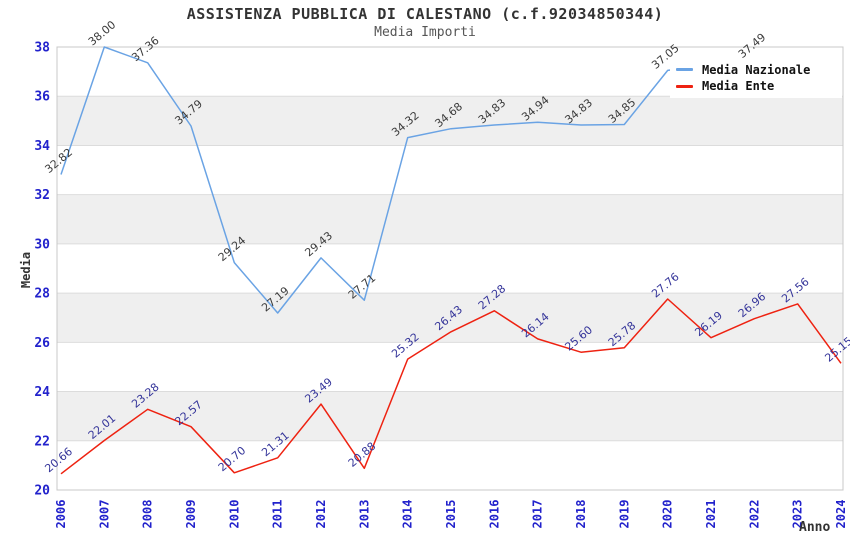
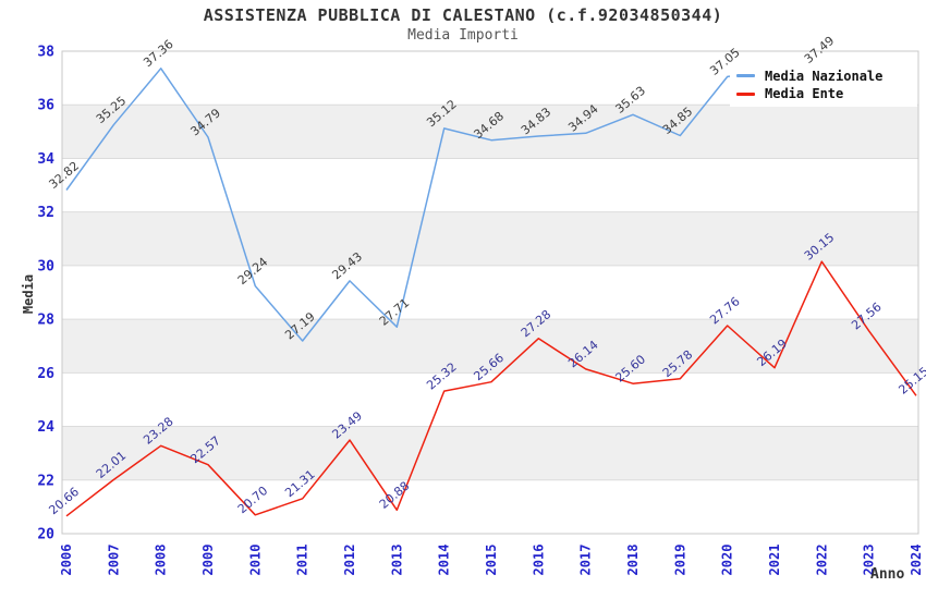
Media Nazionale/2007: 38.00 -> 35.25
Media Nazionale/2014: 34.32 -> 35.12
Media Ente/2015: 26.43 -> 25.66
Media Nazionale/2018: 34.83 -> 35.63
Media Ente/2022: 26.96 -> 30.15
